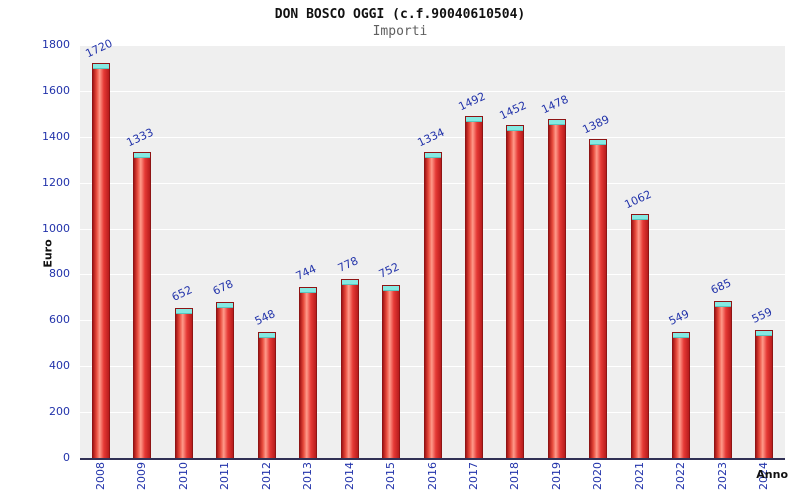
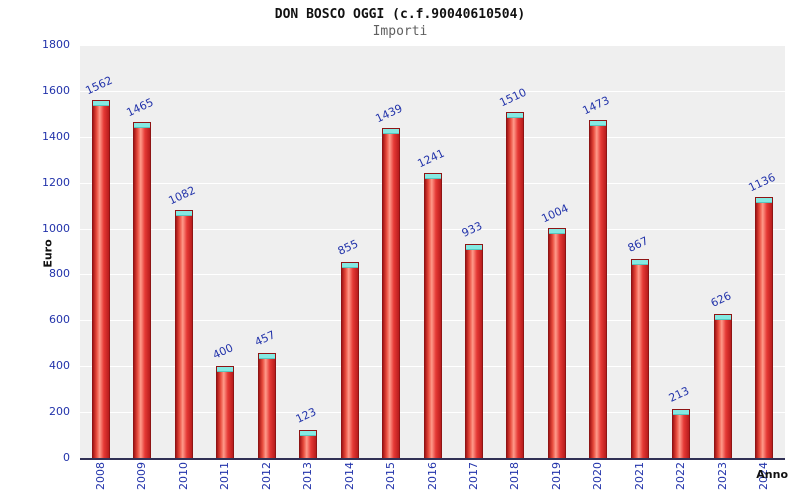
2008: 1720 -> 1562
2009: 1333 -> 1465
2010: 652 -> 1082
2011: 678 -> 400
2012: 548 -> 457
2013: 744 -> 123
2014: 778 -> 855
2015: 752 -> 1439
2016: 1334 -> 1241
2017: 1492 -> 933
2018: 1452 -> 1510
2019: 1478 -> 1004
2020: 1389 -> 1473
2021: 1062 -> 867
2022: 549 -> 213
2023: 685 -> 626
2024: 559 -> 1136
